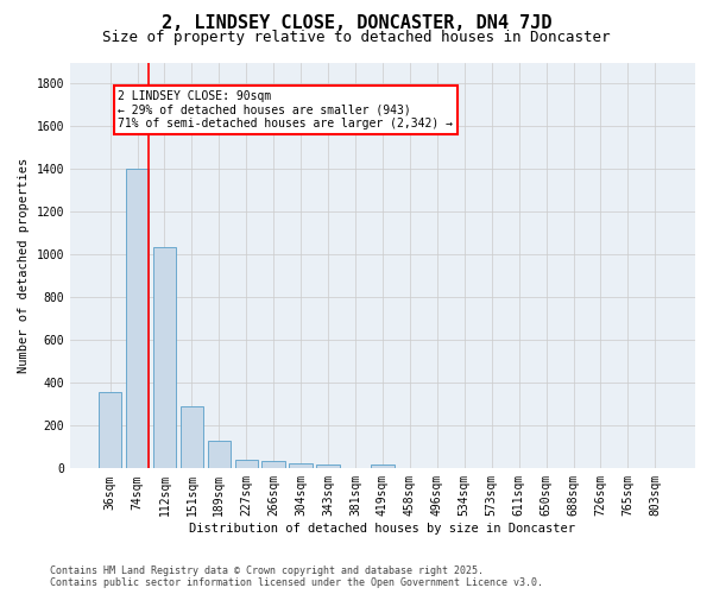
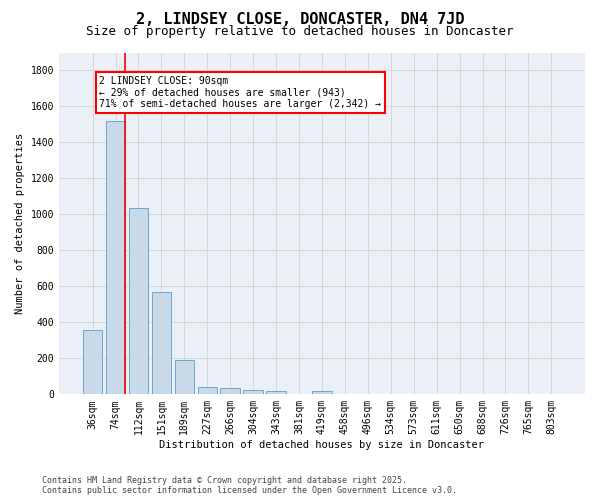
74sqm: 1400 -> 1520
151sqm: 290 -> 570
189sqm: 130 -> 190
